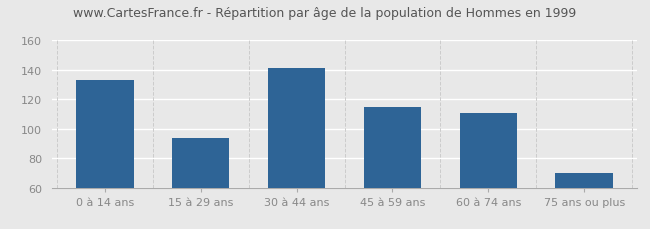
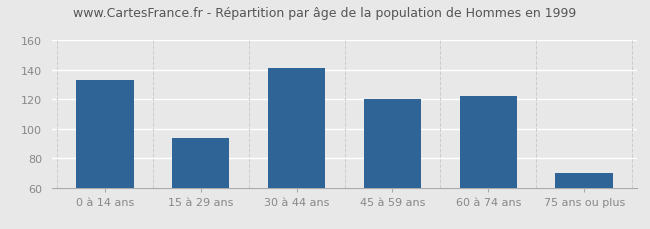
45 à 59 ans: 115 -> 120
60 à 74 ans: 111 -> 122
